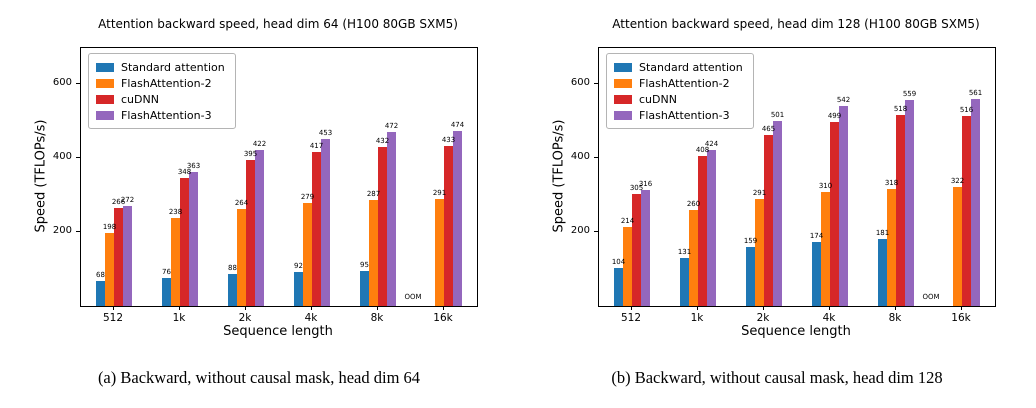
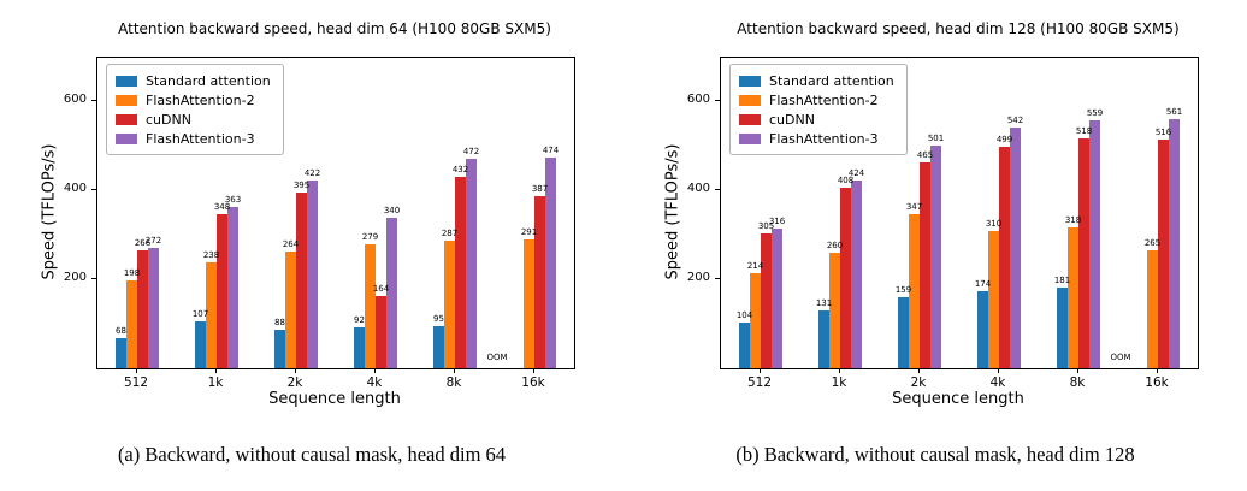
Attention backward speed, head dim 64 (H100 80GB SXM5)/Standard attention/1k: 76 -> 107
Attention backward speed, head dim 64 (H100 80GB SXM5)/cuDNN/4k: 417 -> 164
Attention backward speed, head dim 64 (H100 80GB SXM5)/FlashAttention-3/4k: 453 -> 340
Attention backward speed, head dim 64 (H100 80GB SXM5)/cuDNN/16k: 433 -> 387
Attention backward speed, head dim 128 (H100 80GB SXM5)/FlashAttention-2/2k: 291 -> 347
Attention backward speed, head dim 128 (H100 80GB SXM5)/FlashAttention-2/16k: 322 -> 265
